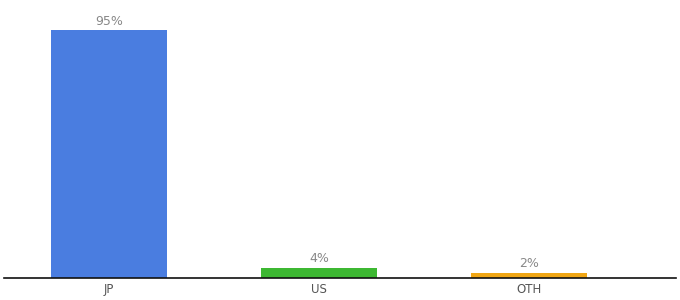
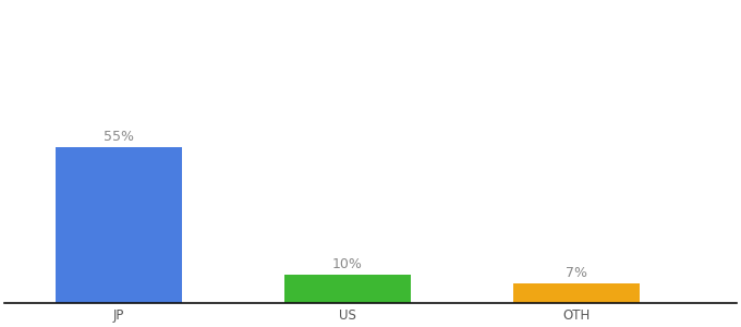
JP: 95% -> 55%
US: 4% -> 10%
OTH: 2% -> 7%
